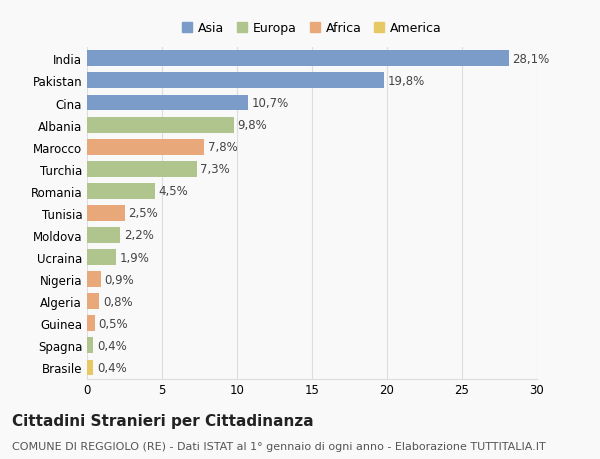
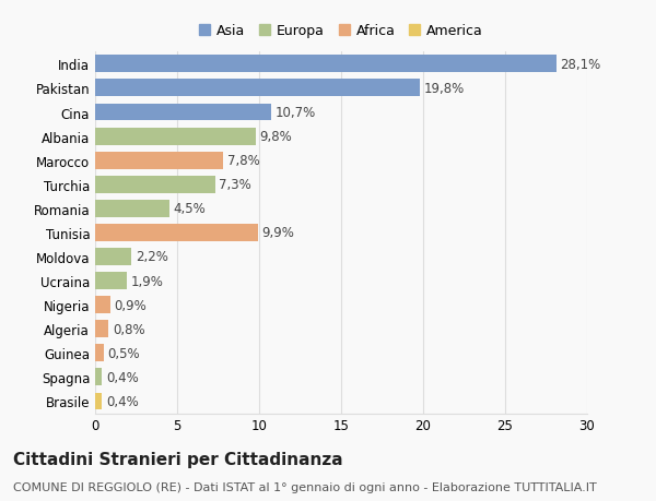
Tunisia: 2,5% -> 9,9%
